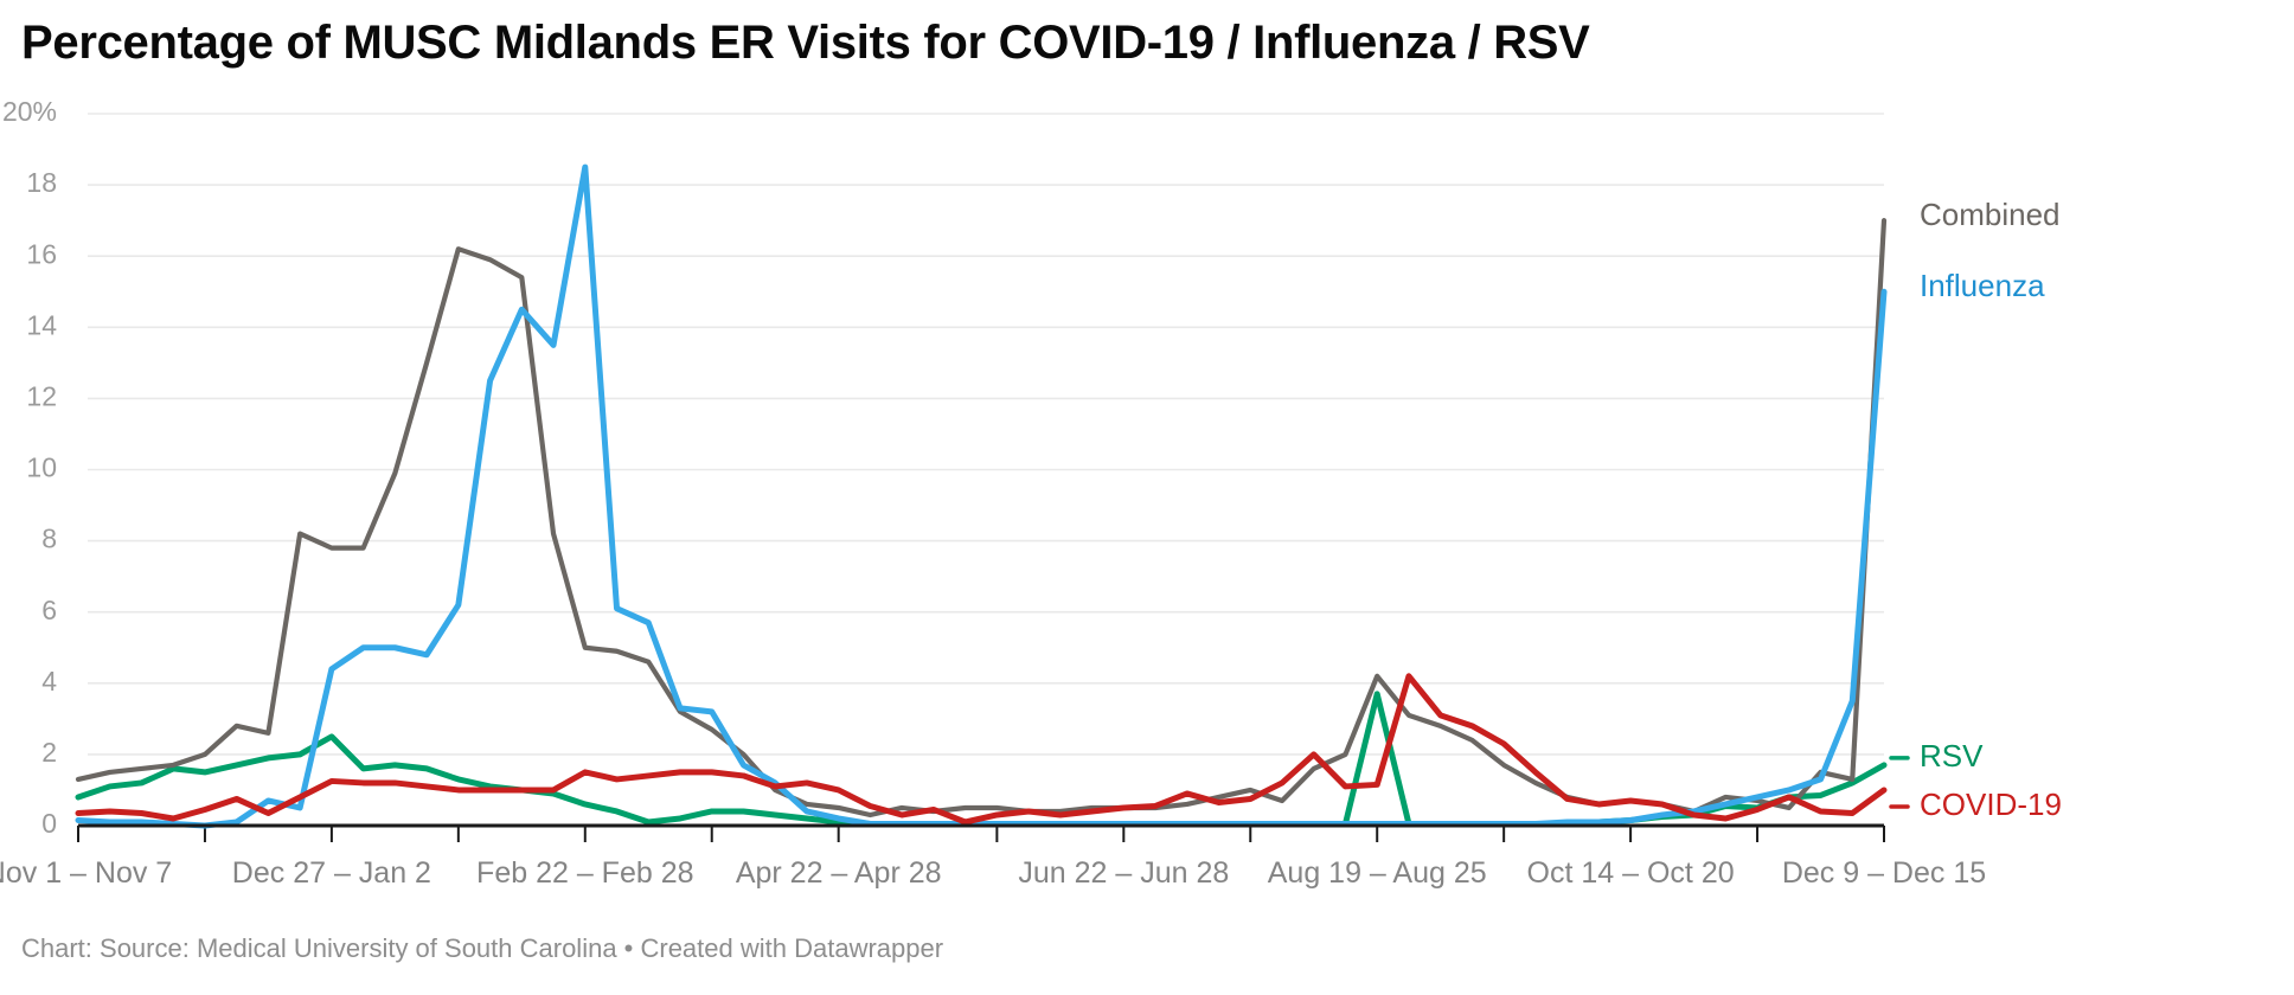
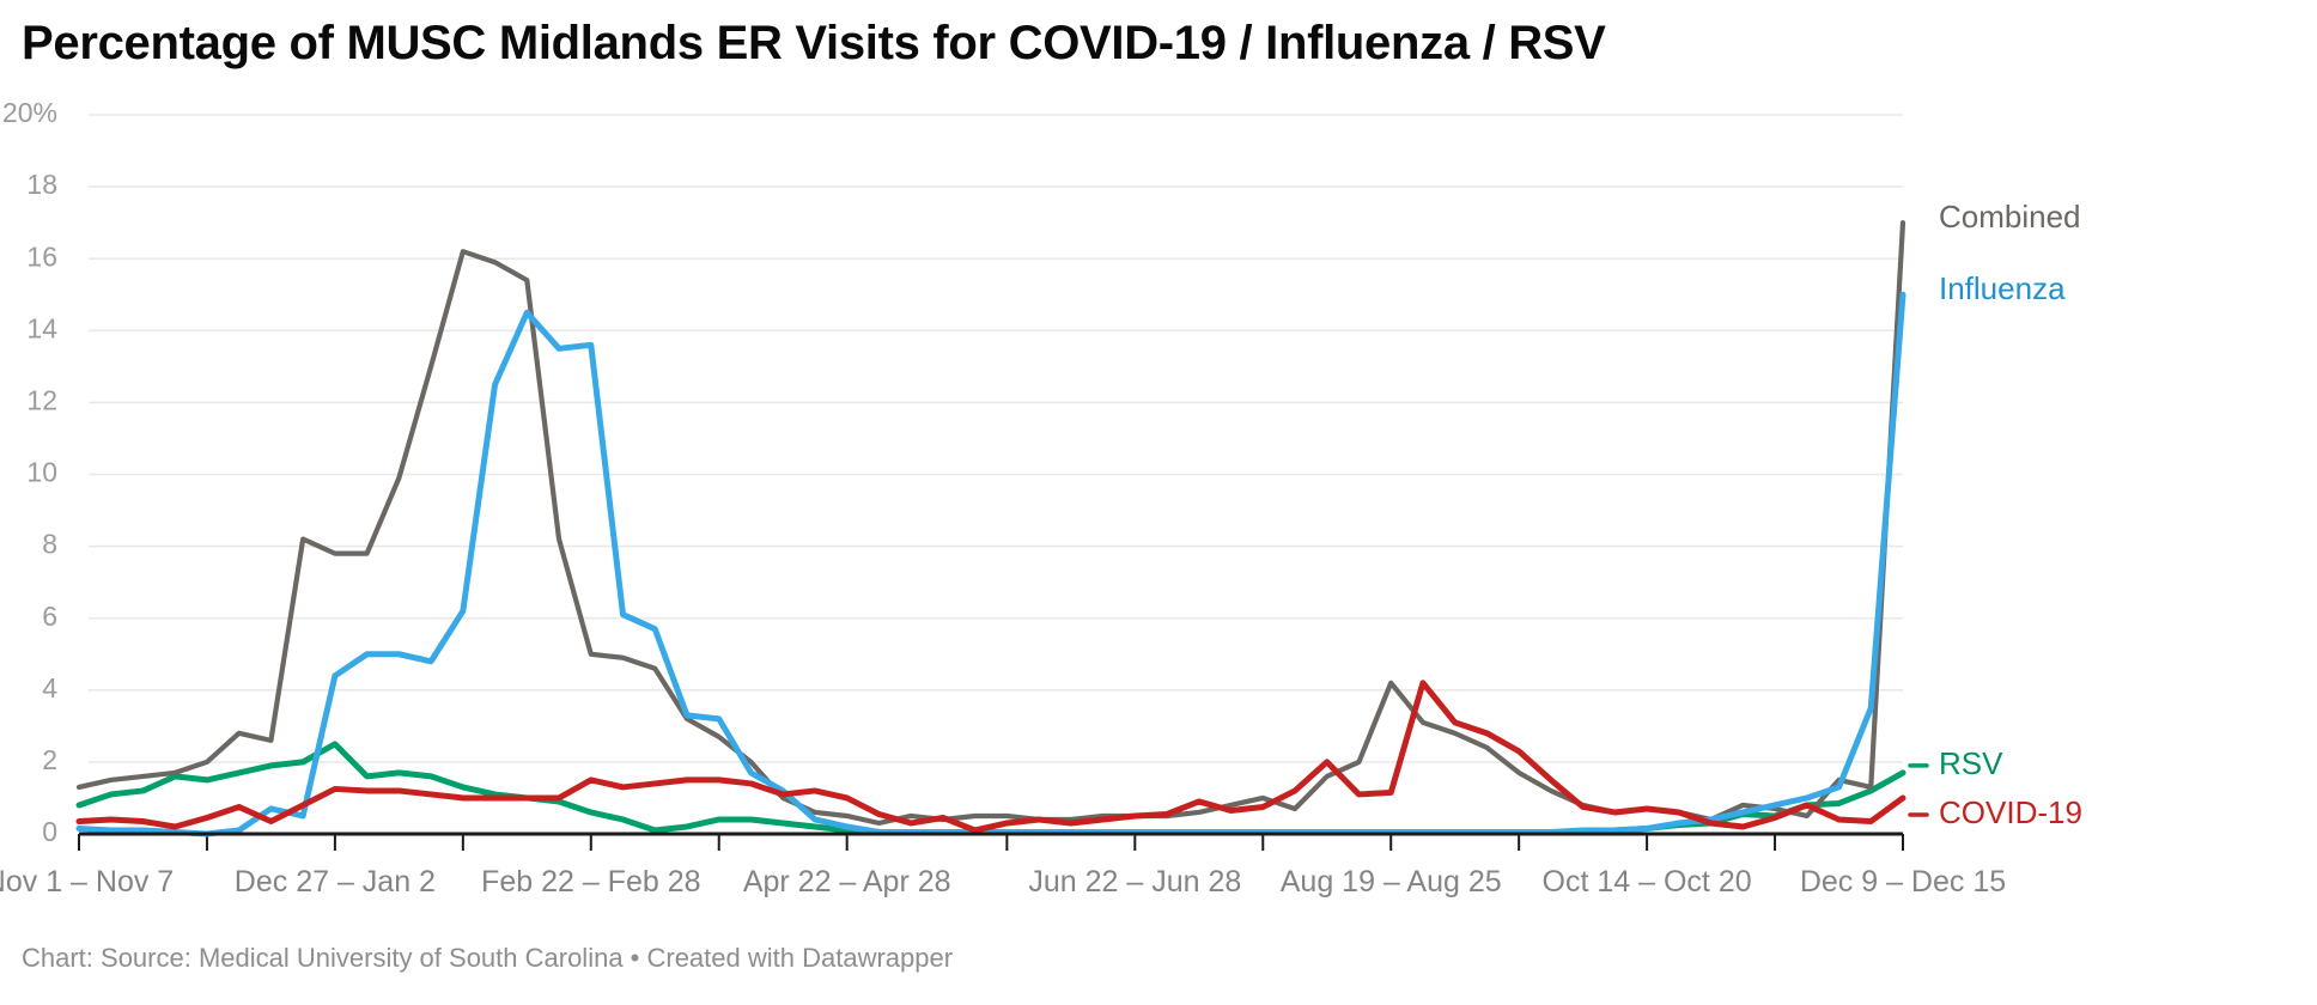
Influenza/Feb 22 – Feb 28: 18.5% -> 13.6%
RSV/Aug 19 – Aug 25: 3.7% -> 0.1%
